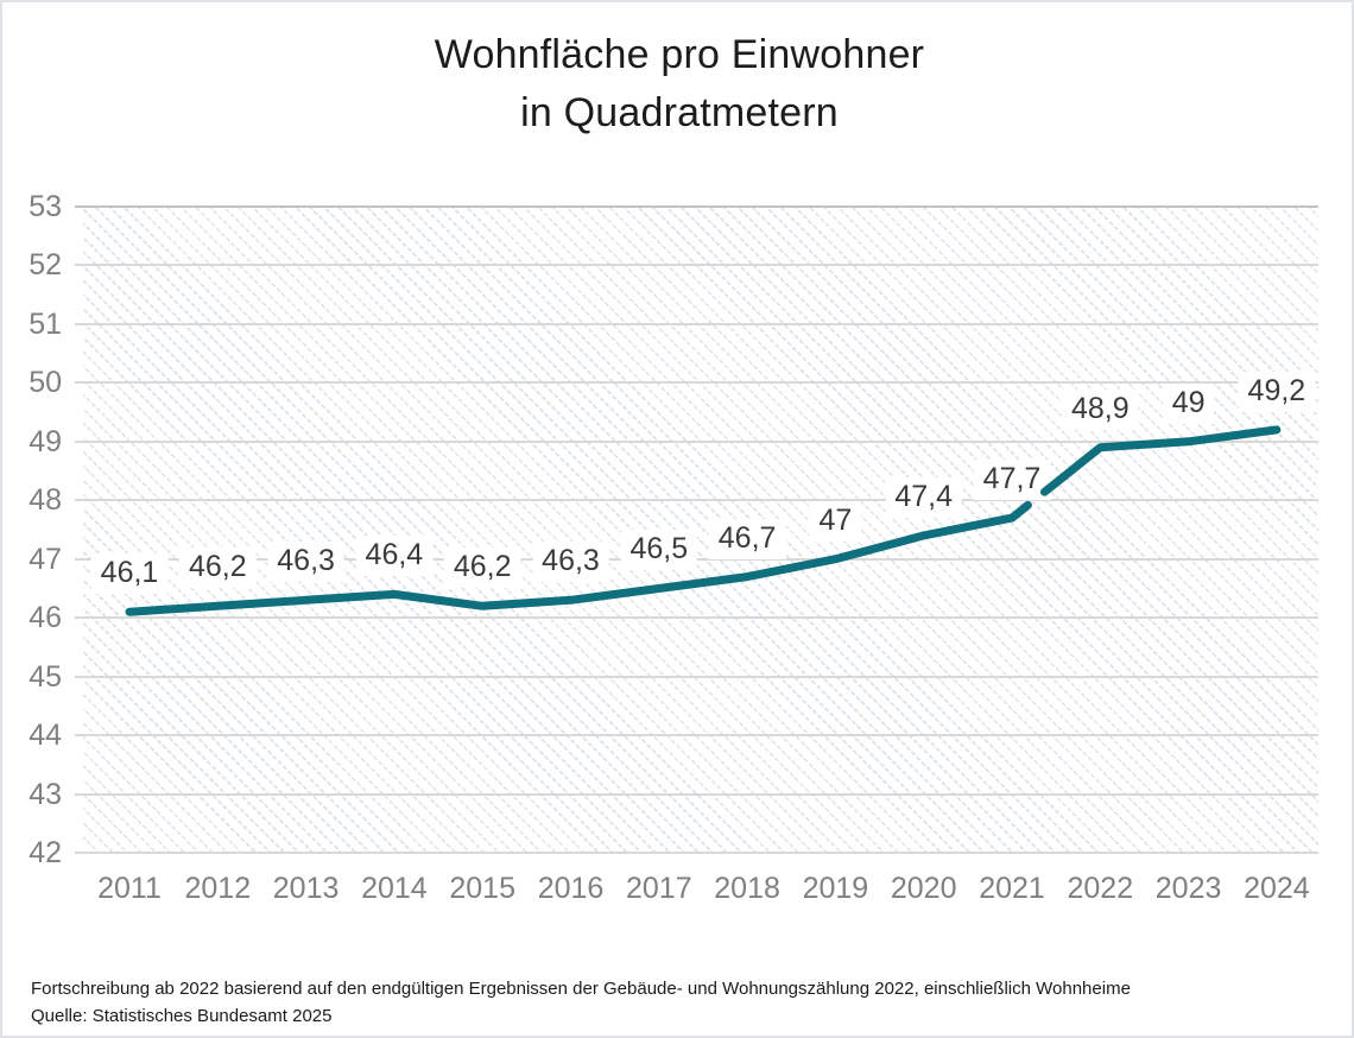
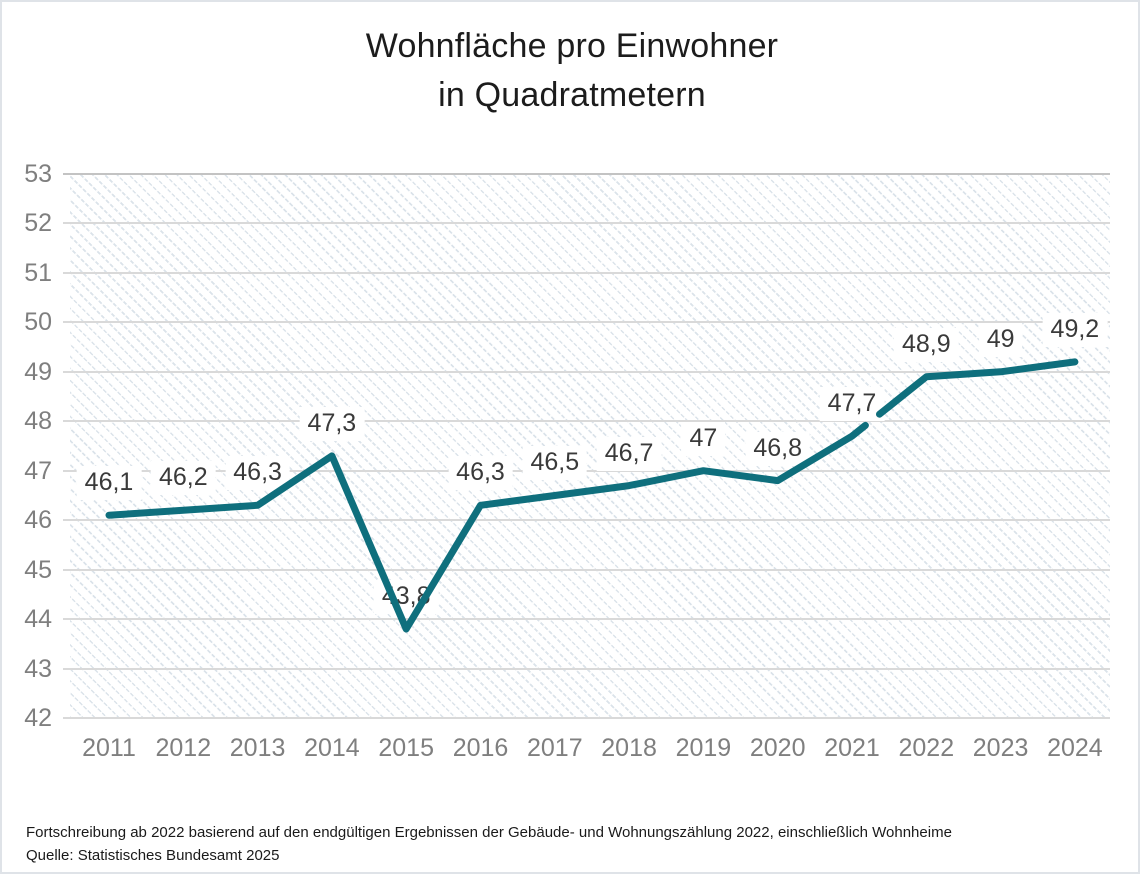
2014: 46,4 -> 47,3
2015: 46,2 -> 43,8
2020: 47,4 -> 46,8
